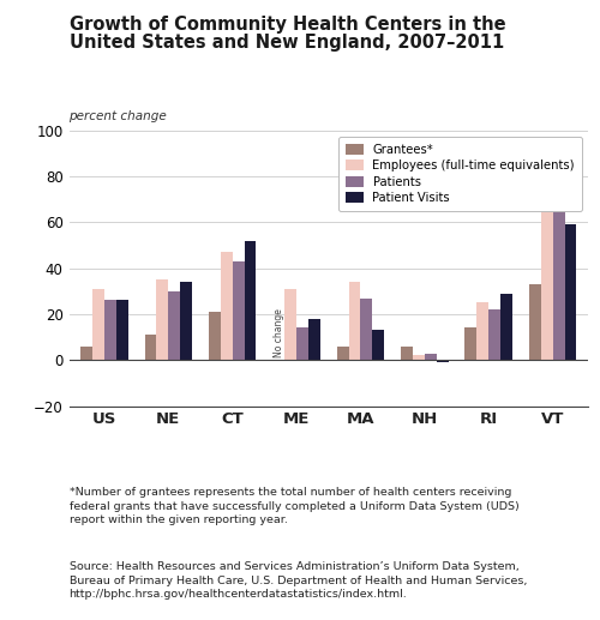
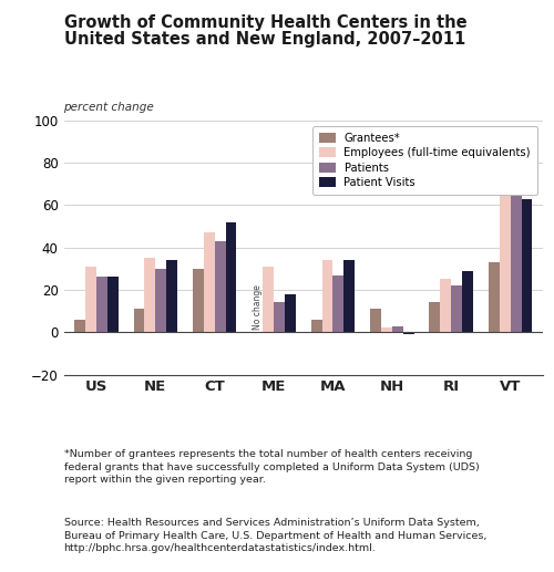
Grantees*/CT: 21 -> 30
Patient Visits/MA: 13 -> 34
Grantees*/NH: 6 -> 11
Patient Visits/VT: 59 -> 63
